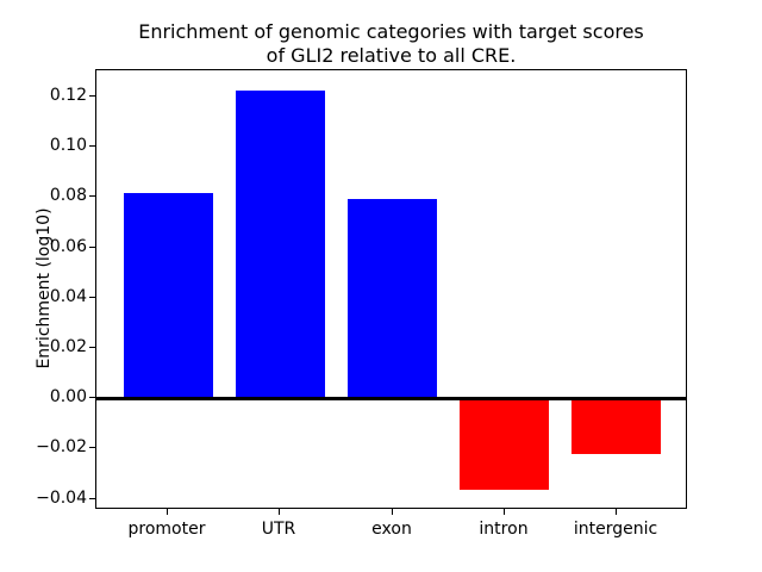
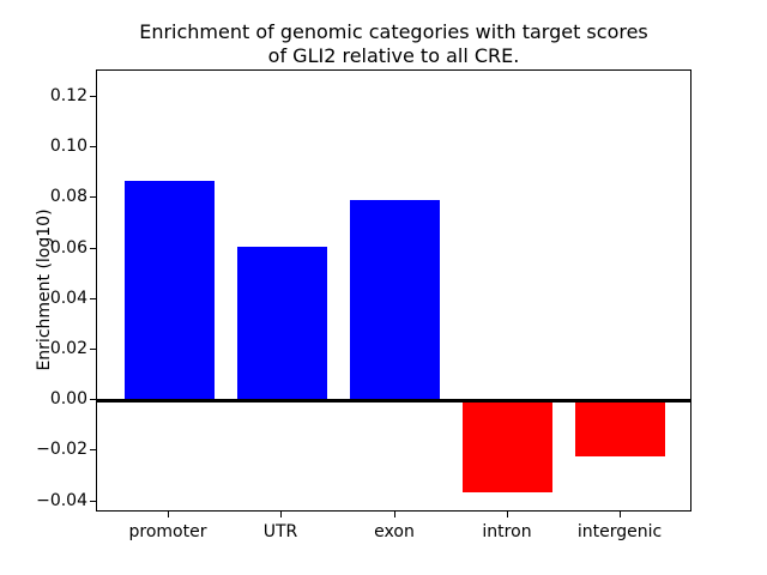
promoter: 0.082 -> 0.087
UTR: 0.122 -> 0.061
